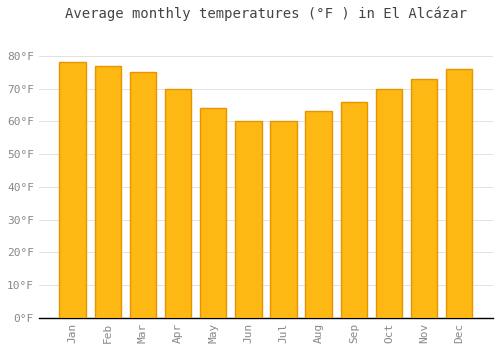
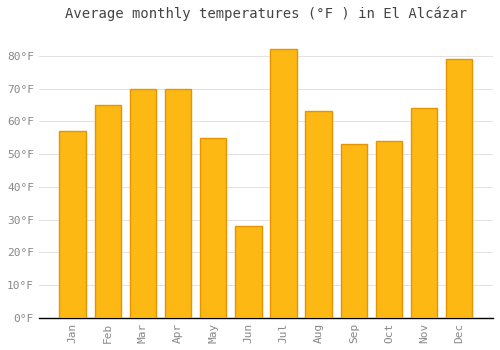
Jan: 78°F -> 57°F
Feb: 77°F -> 65°F
Mar: 75°F -> 70°F
May: 64°F -> 55°F
Jun: 60°F -> 28°F
Jul: 60°F -> 82°F
Sep: 66°F -> 53°F
Oct: 70°F -> 54°F
Nov: 73°F -> 64°F
Dec: 76°F -> 79°F
